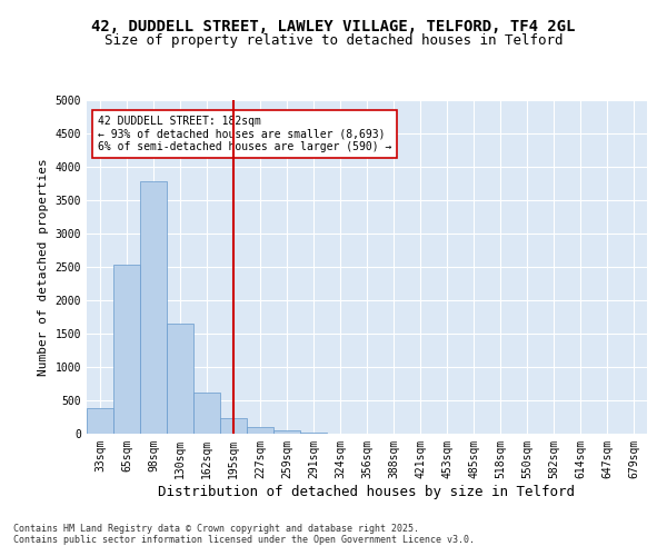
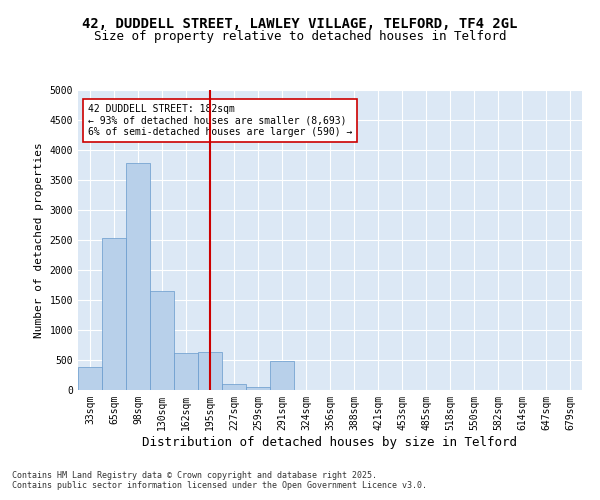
195sqm: 230 -> 640
291sqm: 10 -> 480
